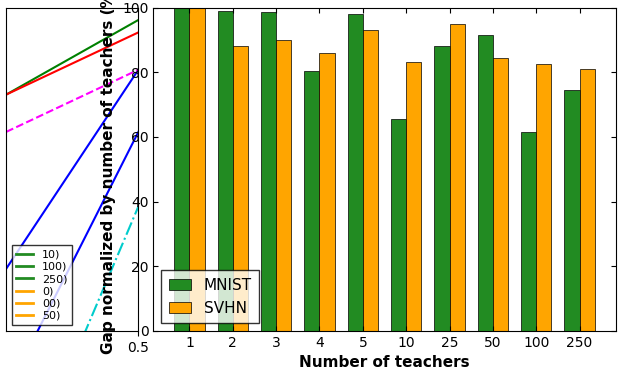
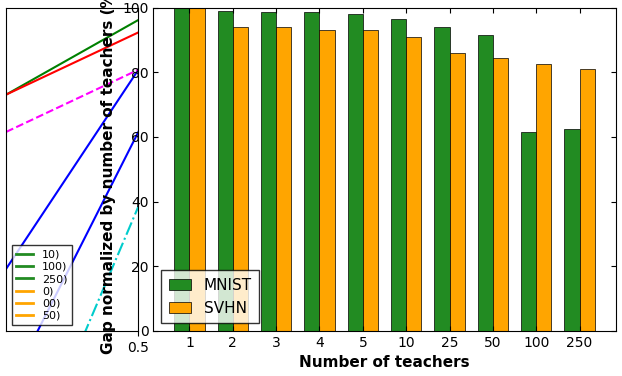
SVHN/2: 88.0 -> 94.0
SVHN/3: 90.0 -> 94.0
MNIST/4: 80.5 -> 98.5
SVHN/4: 86.0 -> 93.0
MNIST/10: 65.5 -> 96.5
SVHN/10: 83.0 -> 91.0
MNIST/25: 88.0 -> 94.0
SVHN/25: 95.0 -> 86.0
MNIST/250: 74.5 -> 62.5
